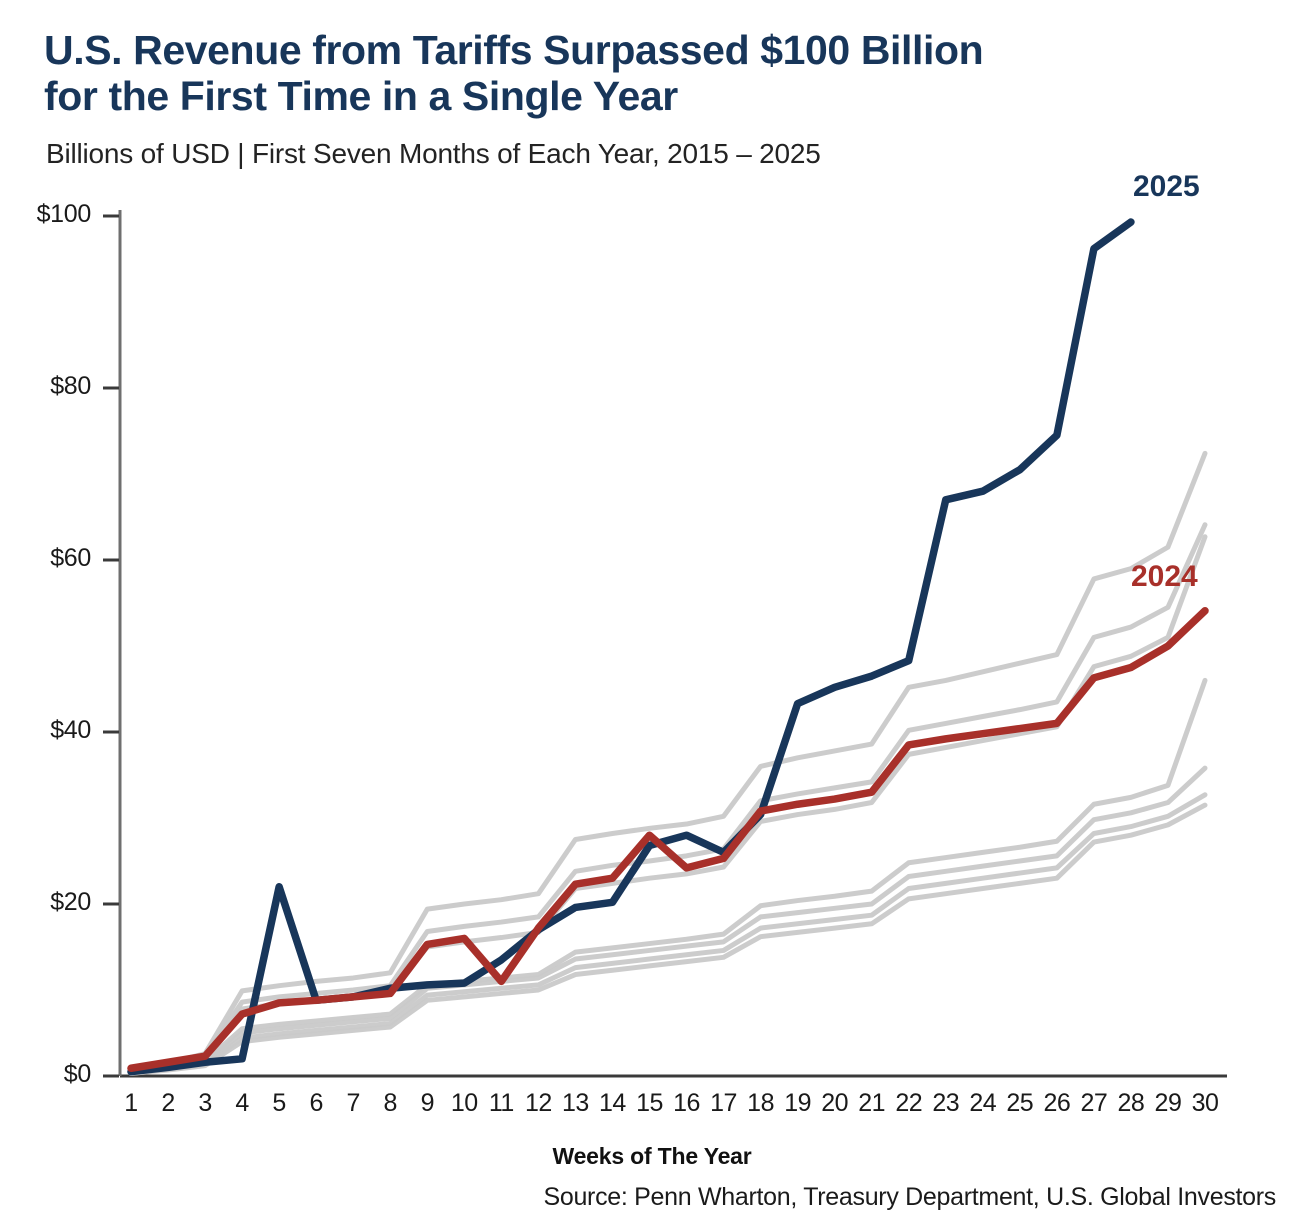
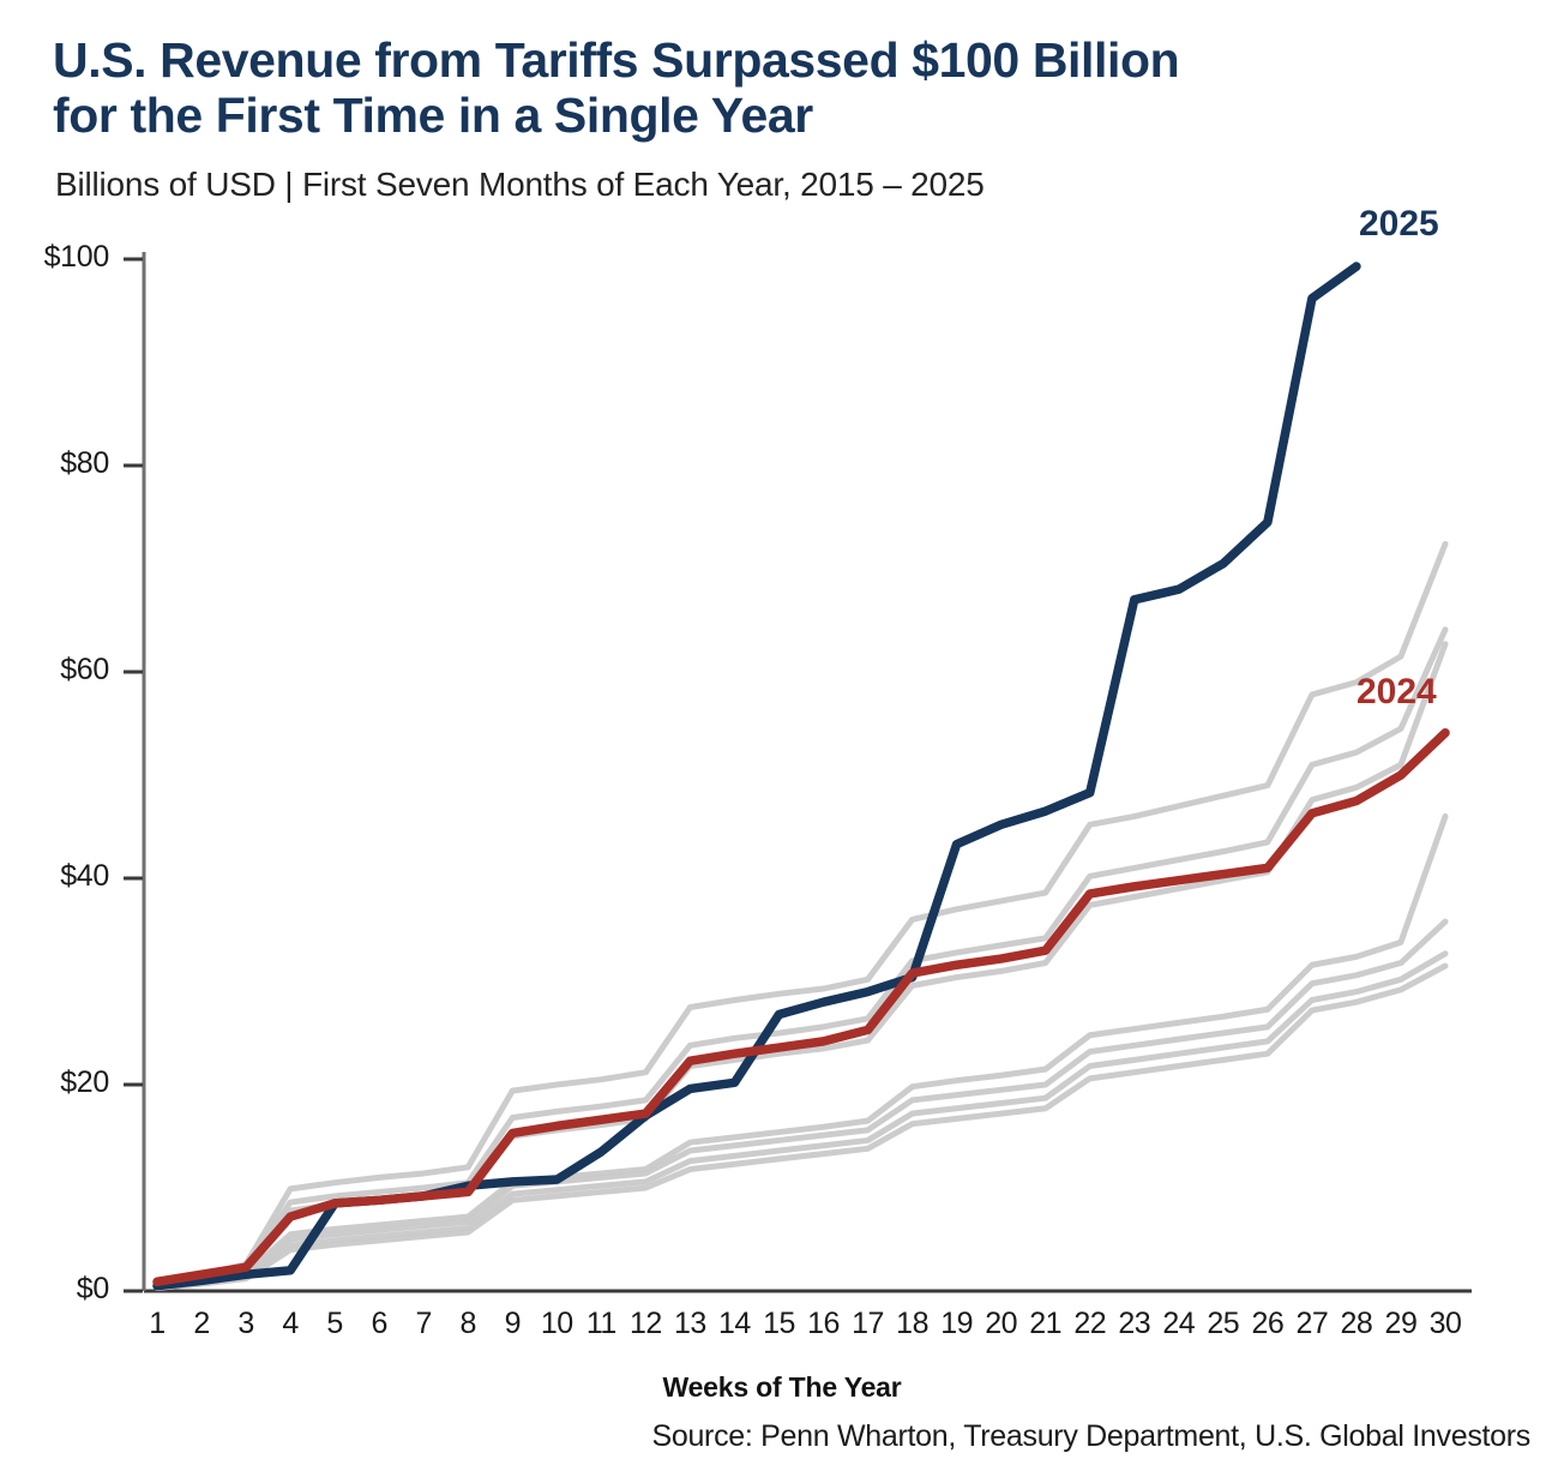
2025/5: $22 -> $8
2024/11: $11 -> $17
2024/15: $28 -> $24
2025/17: $26 -> $29
